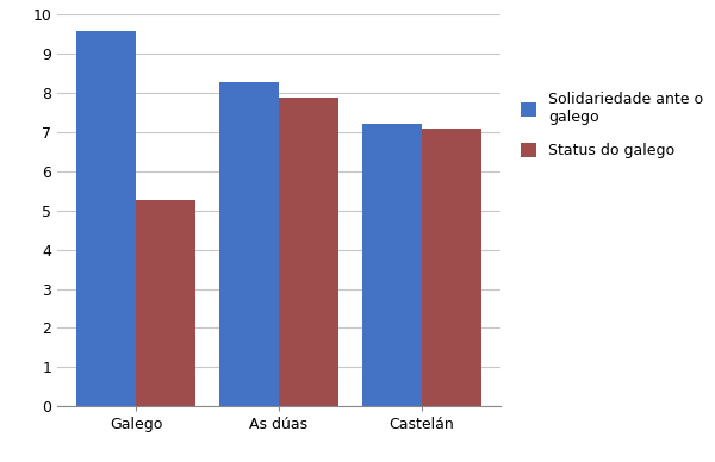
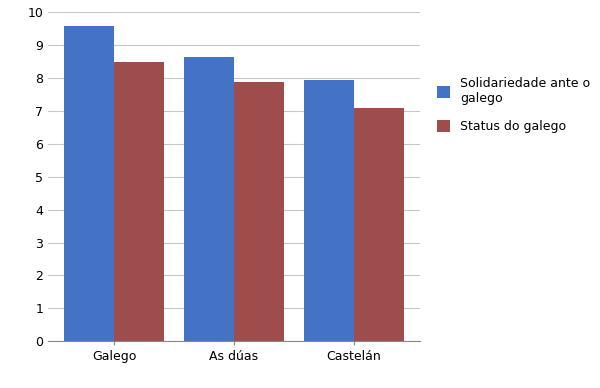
Status do galego/Galego: 5.25 -> 8.47
Solidariedade ante o galego/As dúas: 8.25 -> 8.62
Solidariedade ante o galego/Castelán: 7.20 -> 7.92
